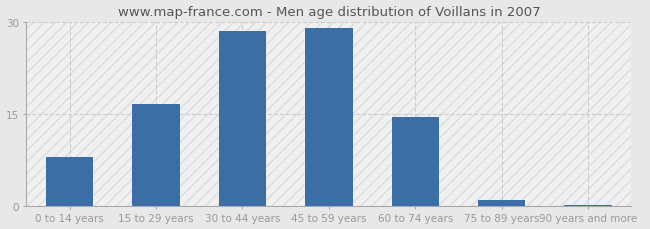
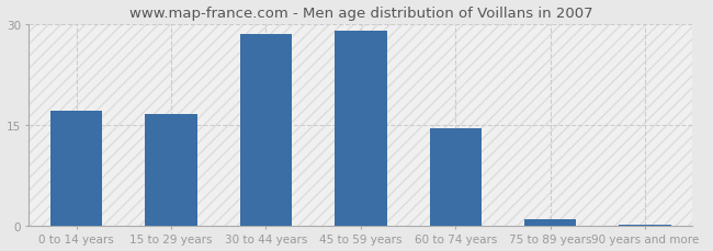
0 to 14 years: 8.0 -> 17.0
